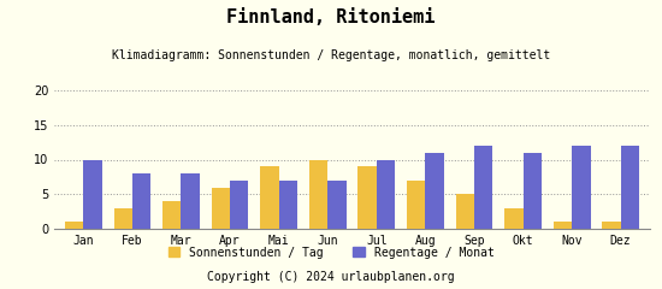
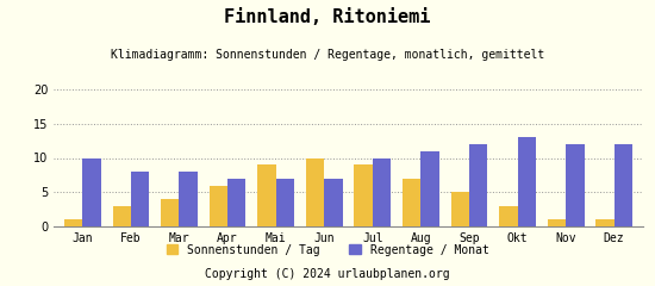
Regentage / Monat/Okt: 11 -> 13
